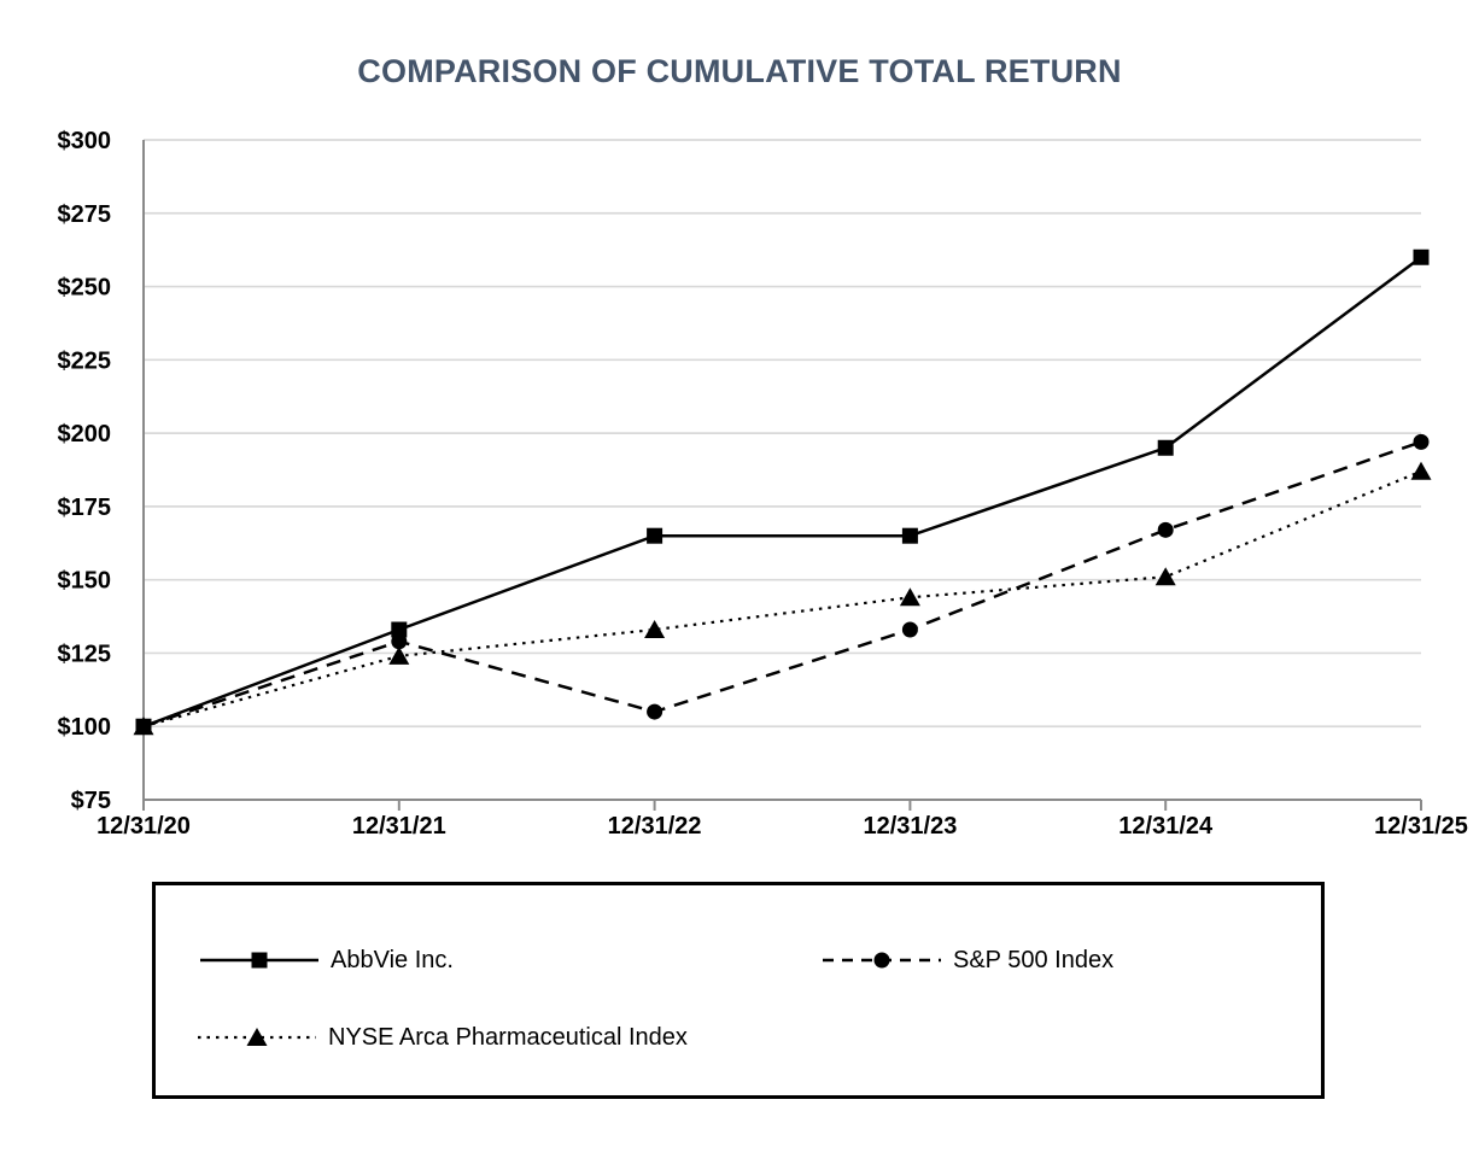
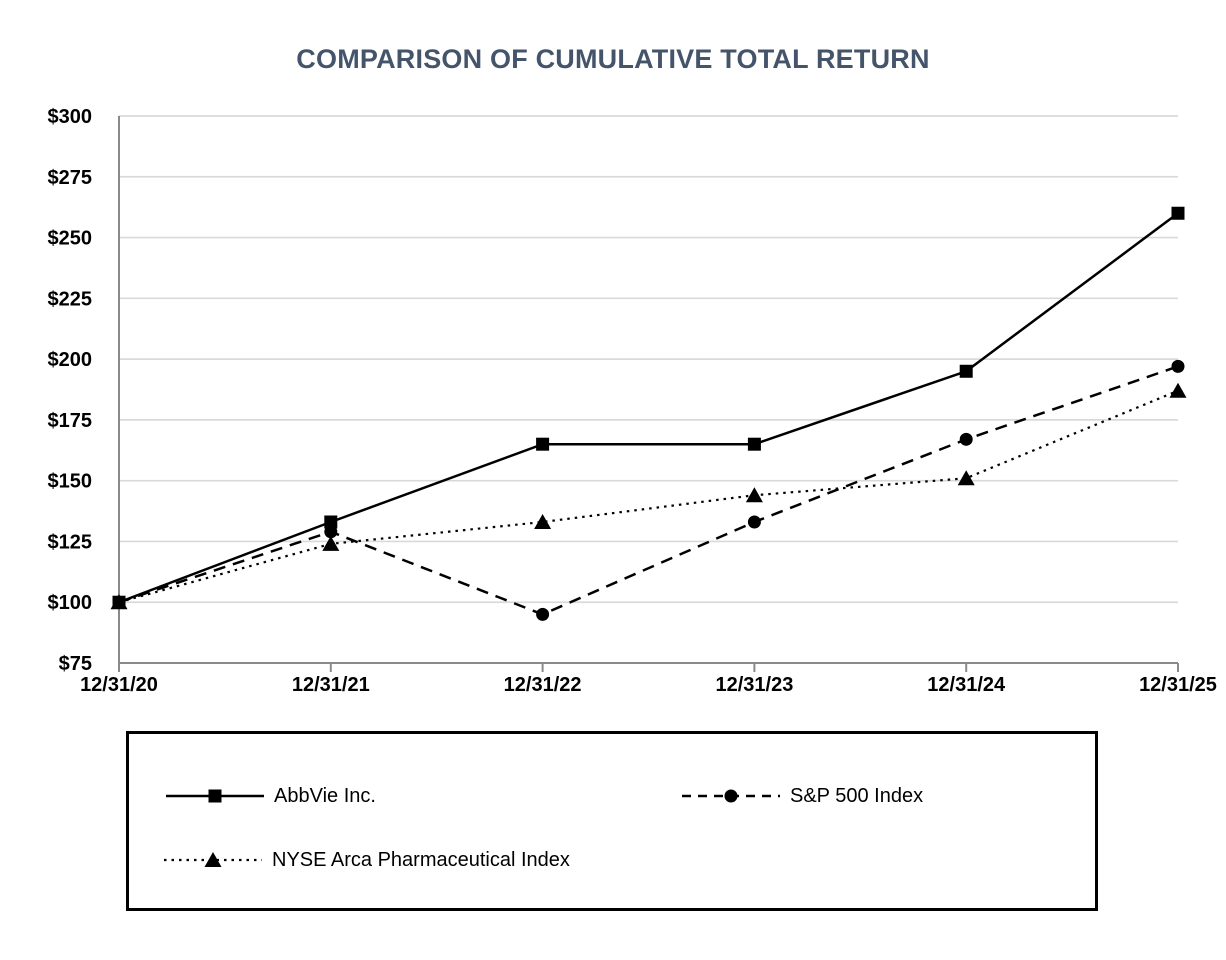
S&P 500 Index/12/31/22: $105 -> $95
